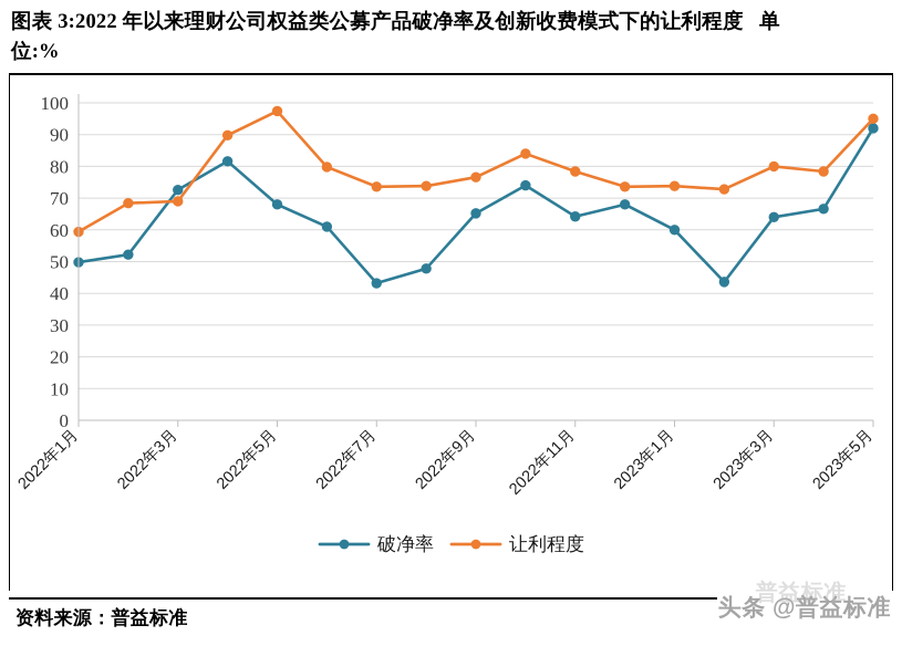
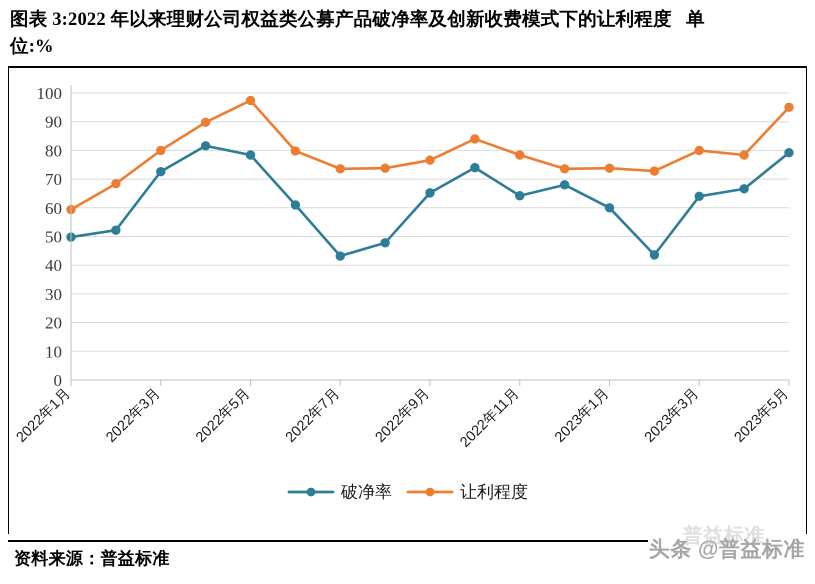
让利程度/2022年3月: 69 -> 80
破净率/2022年5月: 68 -> 78
破净率/2023年5月: 92 -> 79
